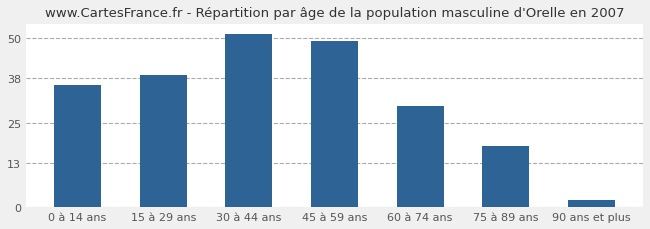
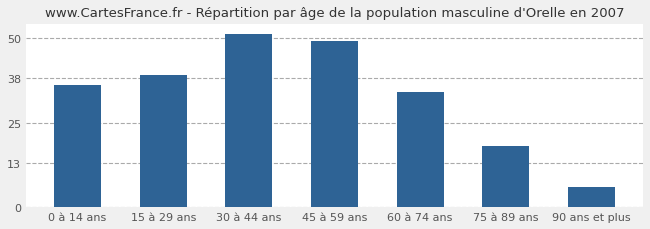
60 à 74 ans: 30 -> 34
90 ans et plus: 2 -> 6
